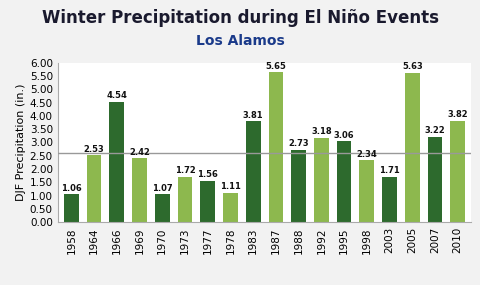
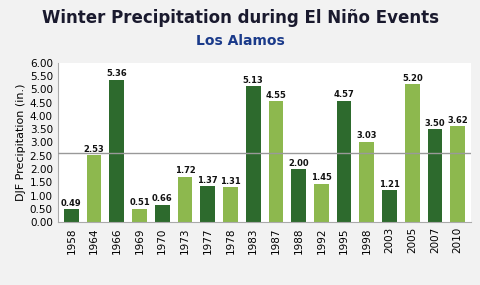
1958: 1.06 -> 0.49
1966: 4.54 -> 5.36
1969: 2.42 -> 0.51
1970: 1.07 -> 0.66
1977: 1.56 -> 1.37
1978: 1.11 -> 1.31
1983: 3.81 -> 5.13
1987: 5.65 -> 4.55
1988: 2.73 -> 2.00
1992: 3.18 -> 1.45
1995: 3.06 -> 4.57
1998: 2.34 -> 3.03
2003: 1.71 -> 1.21
2005: 5.63 -> 5.20
2007: 3.22 -> 3.50
2010: 3.82 -> 3.62
